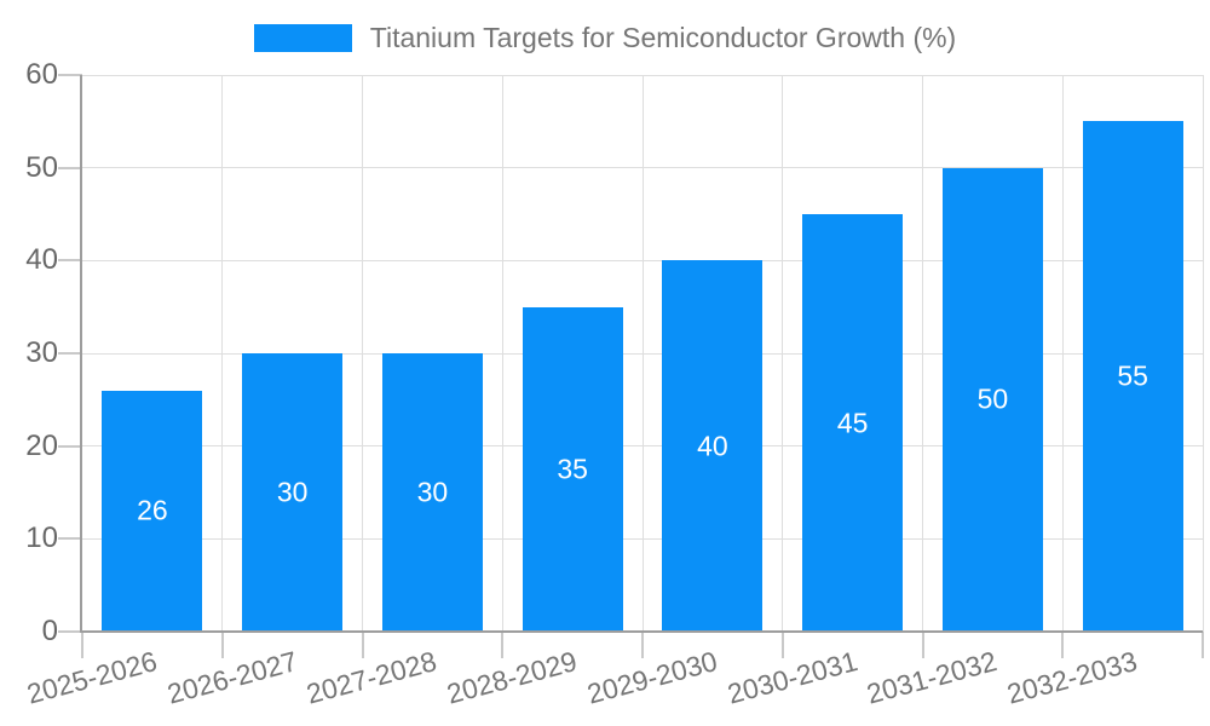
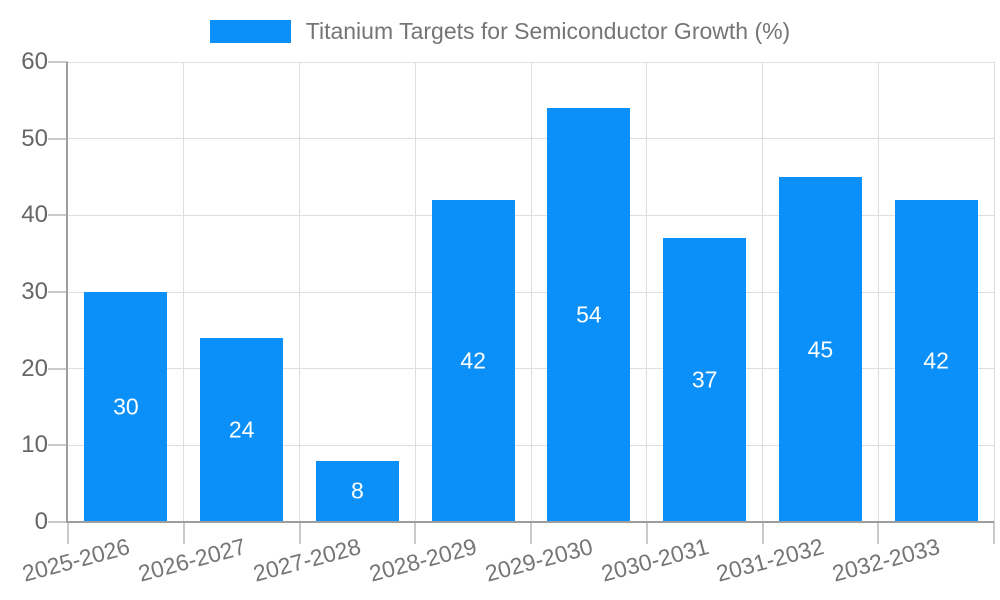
2025-2026: 26 -> 30
2026-2027: 30 -> 24
2027-2028: 30 -> 8
2028-2029: 35 -> 42
2029-2030: 40 -> 54
2030-2031: 45 -> 37
2031-2032: 50 -> 45
2032-2033: 55 -> 42
